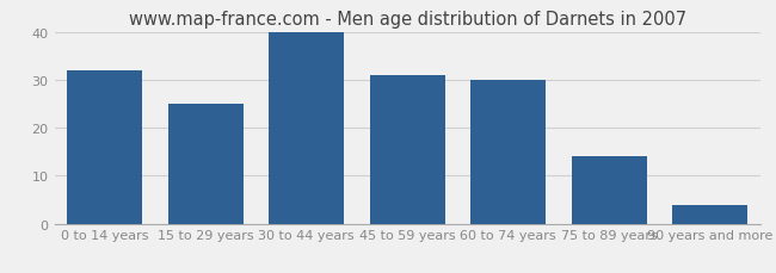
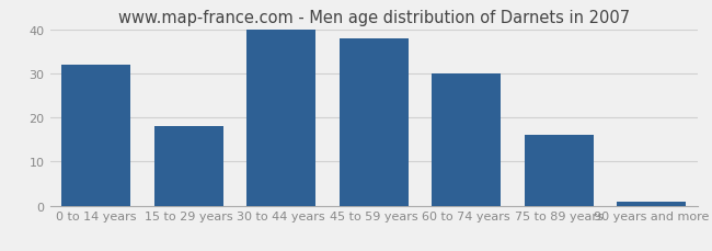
15 to 29 years: 25 -> 18
45 to 59 years: 31 -> 38
75 to 89 years: 14 -> 16
90 years and more: 4 -> 1
